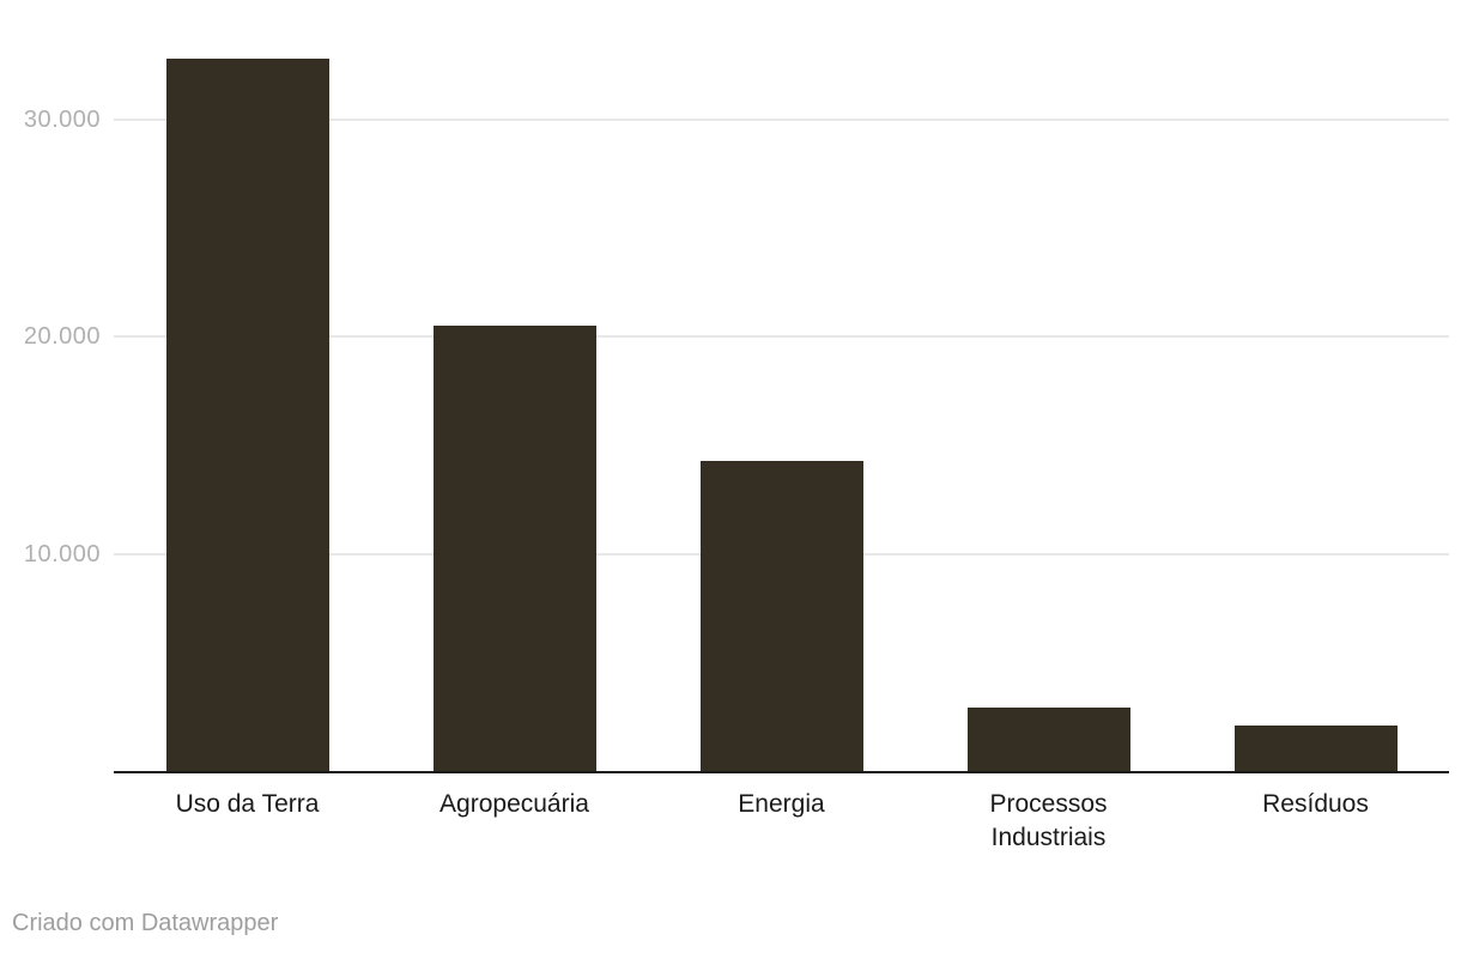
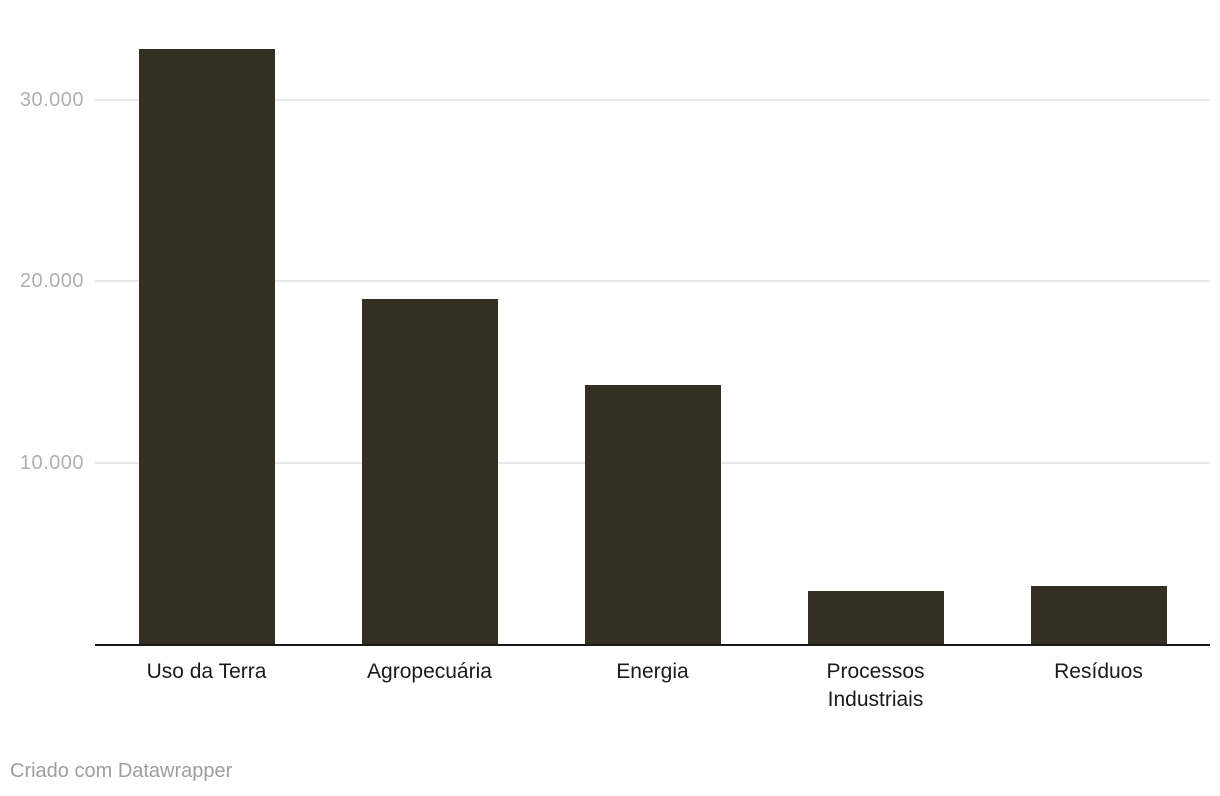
Agropecuária: 20500 -> 19000
Resíduos: 2100 -> 3200
